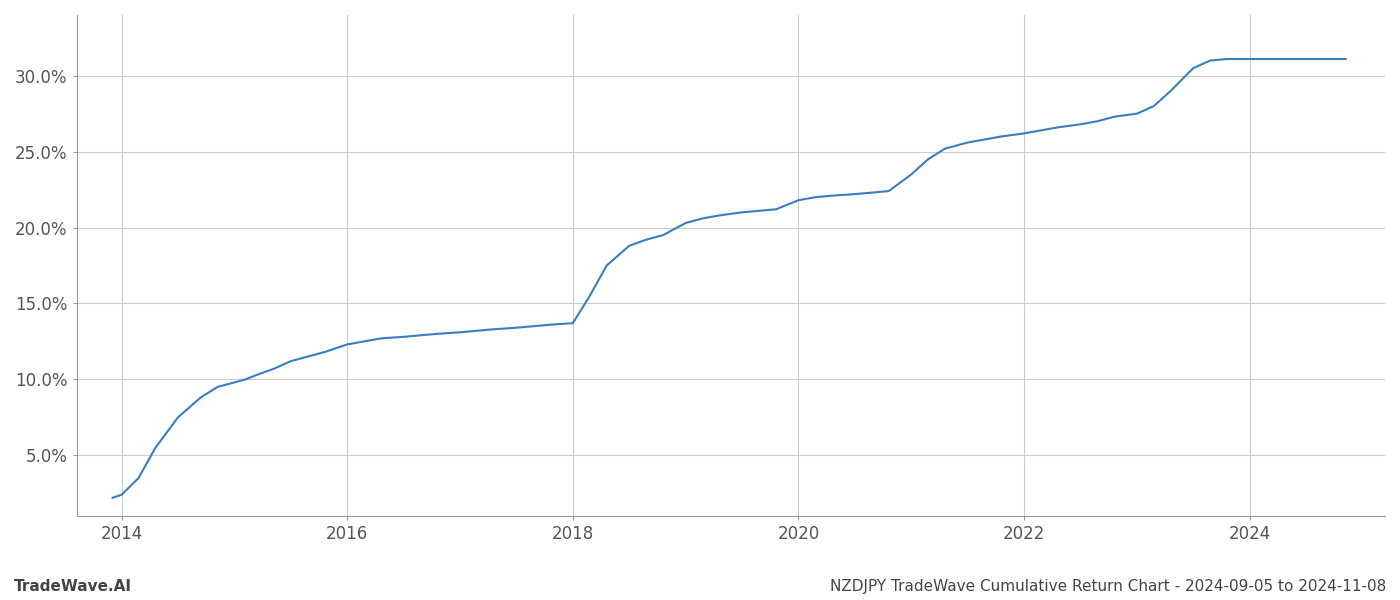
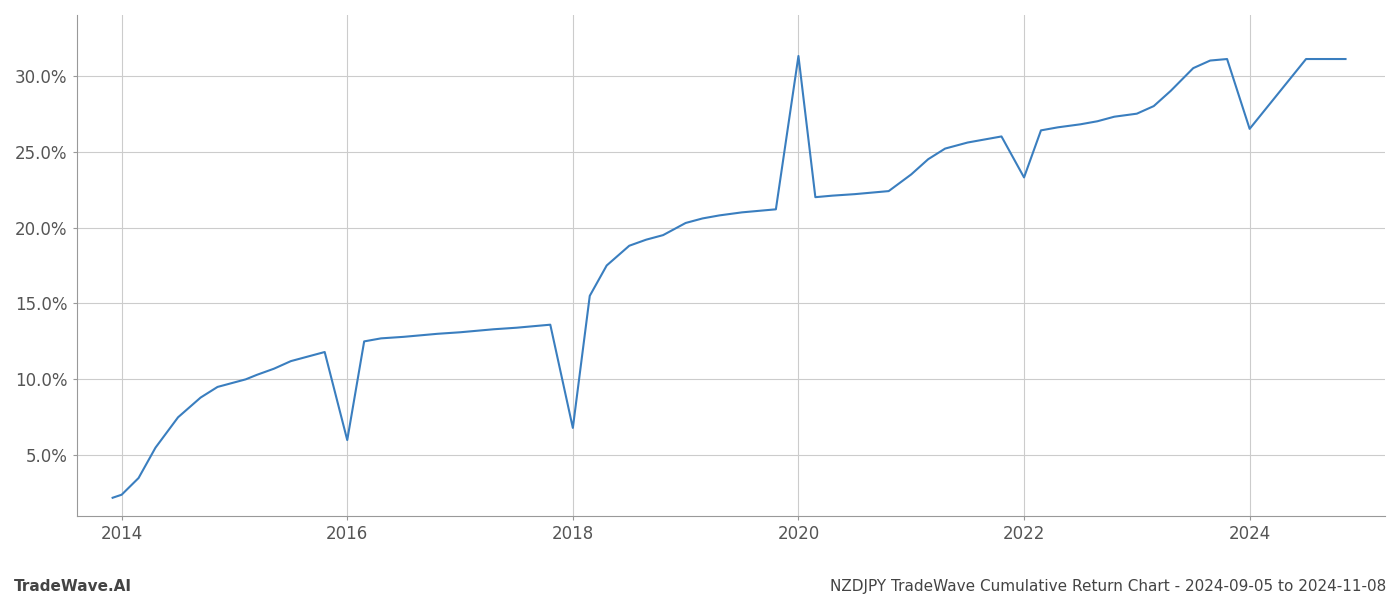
2016: 12.3% -> 6.0%
2018: 13.7% -> 6.8%
2020: 21.8% -> 31.3%
2022: 26.2% -> 23.3%
2024: 31.1% -> 26.5%
